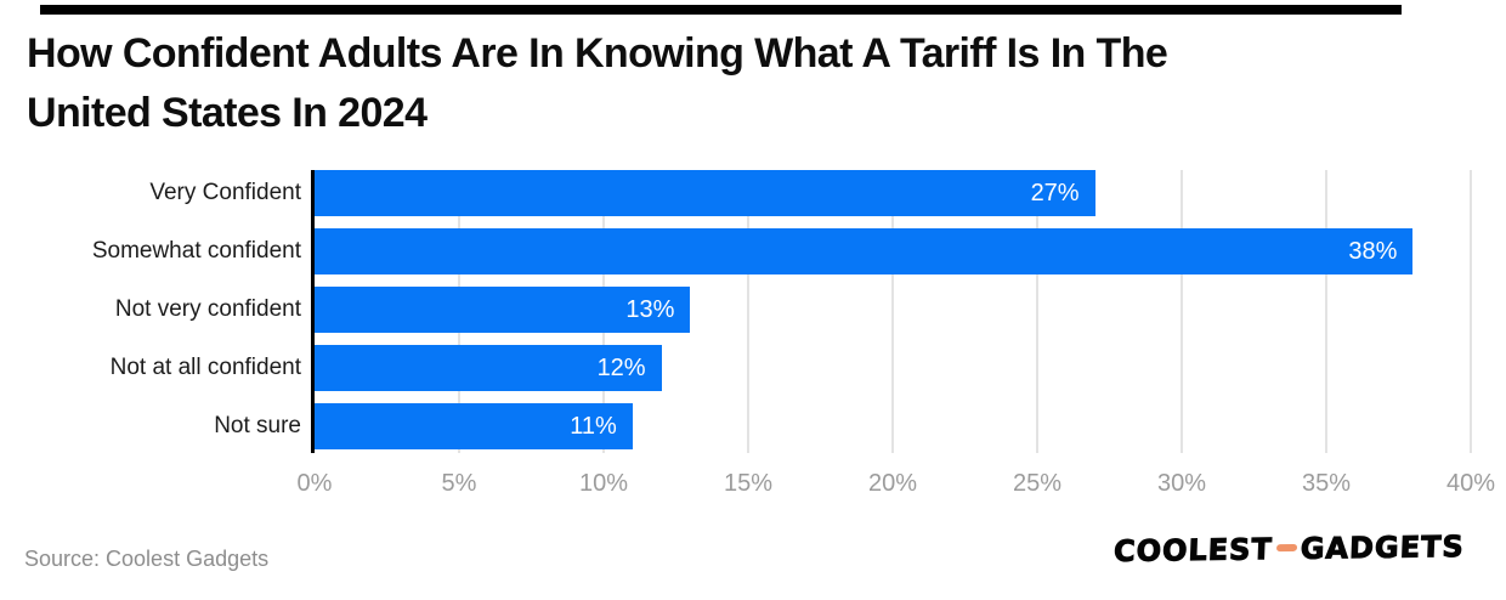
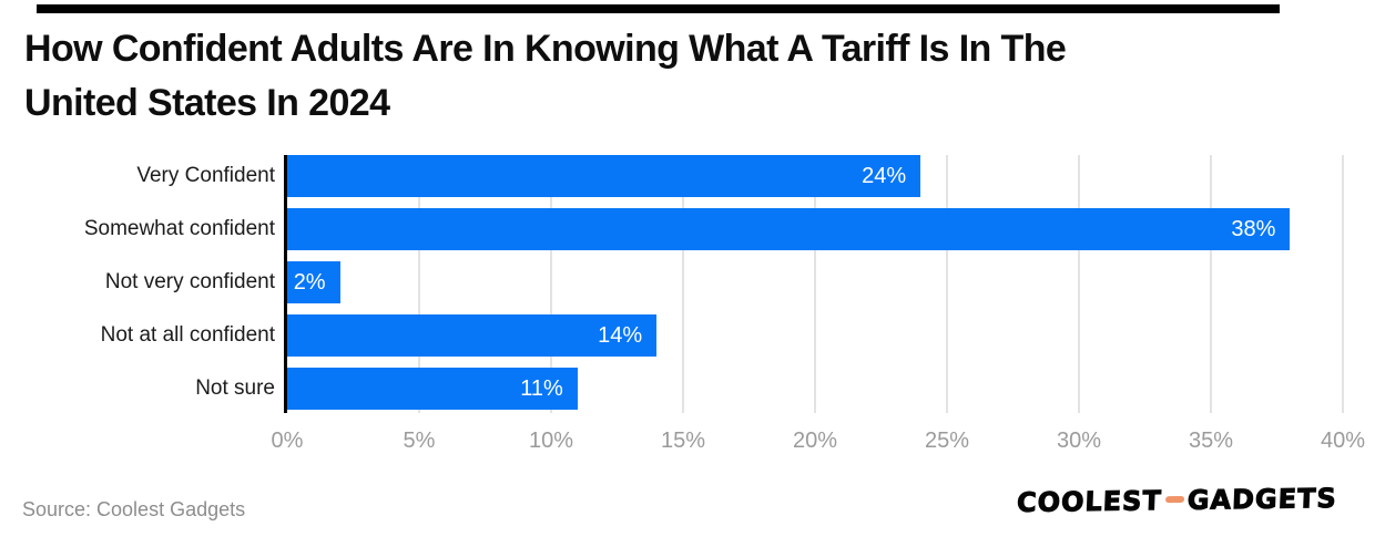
Very Confident: 27% -> 24%
Not very confident: 13% -> 2%
Not at all confident: 12% -> 14%
